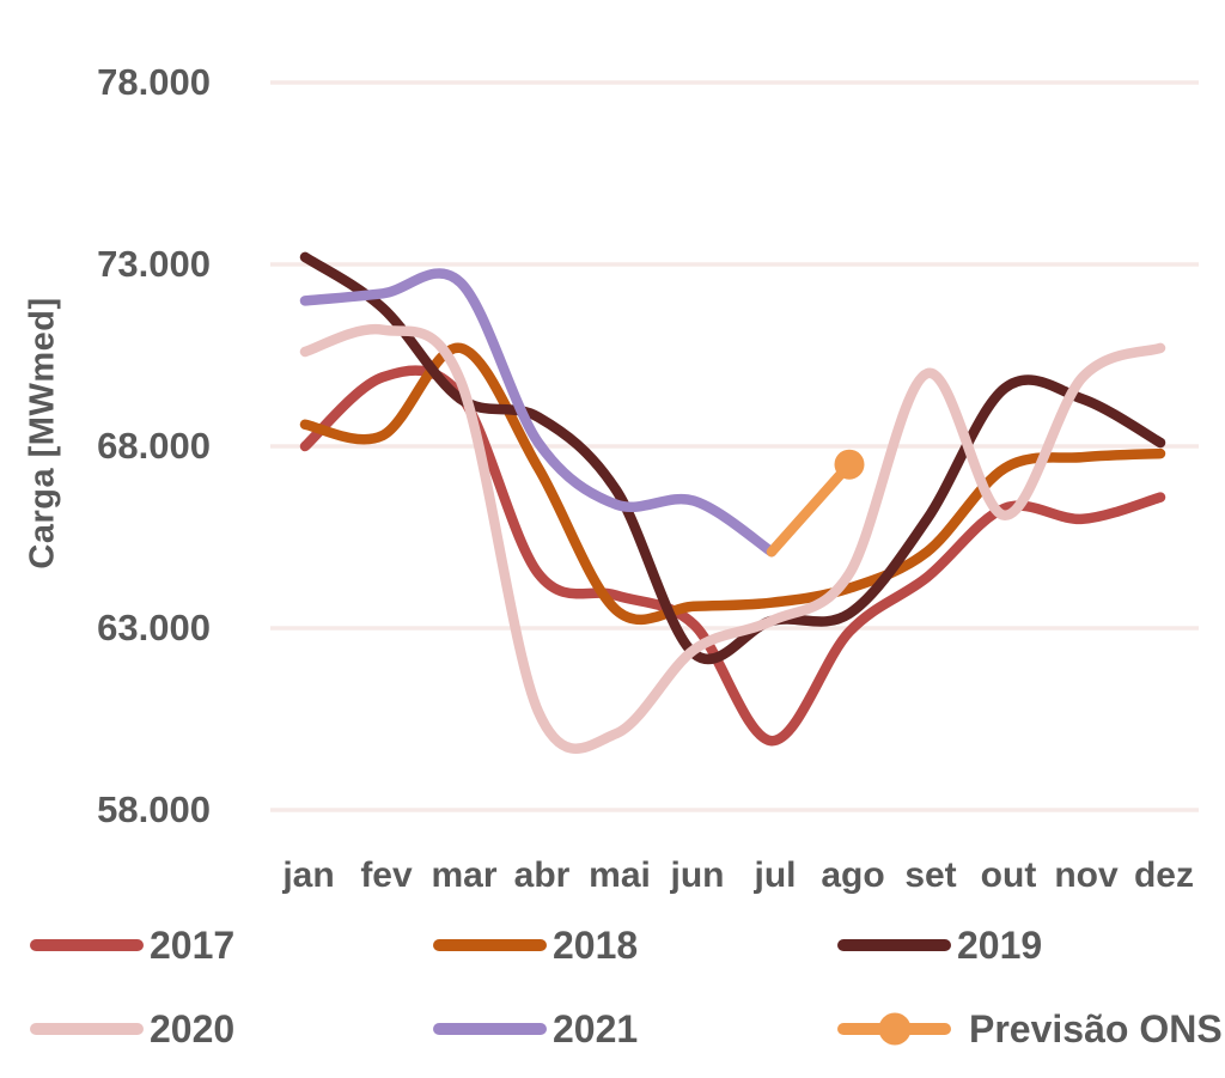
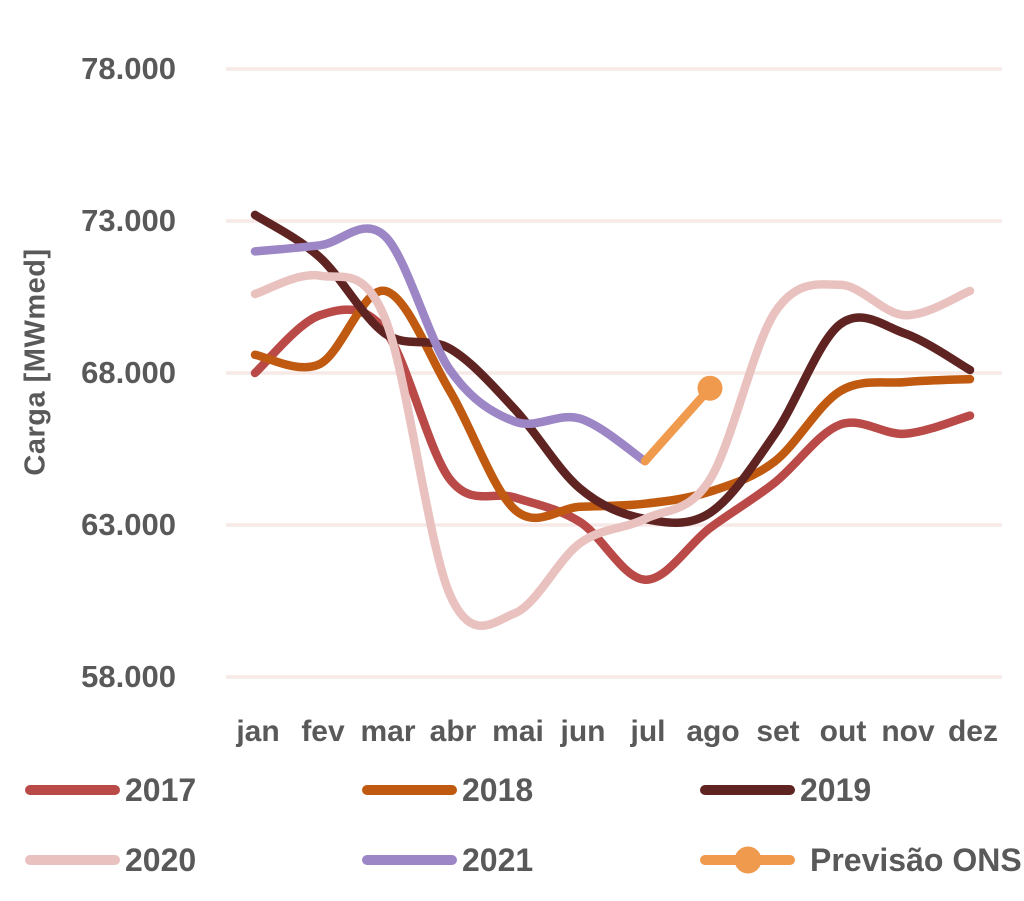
2019/jun: 62300 -> 64200
2017/jul: 59900 -> 61200
2020/out: 66100 -> 70900
